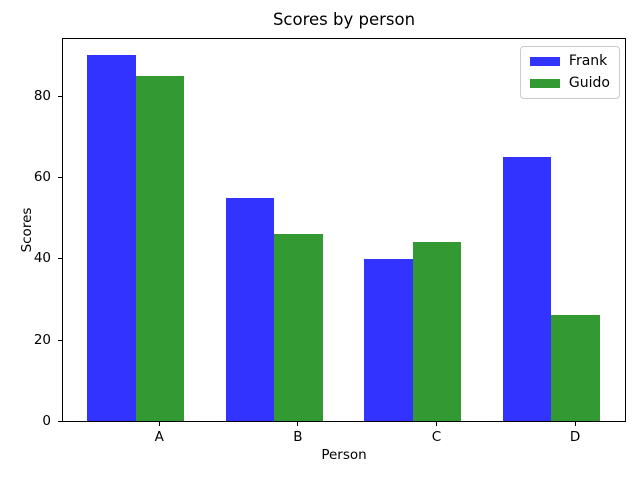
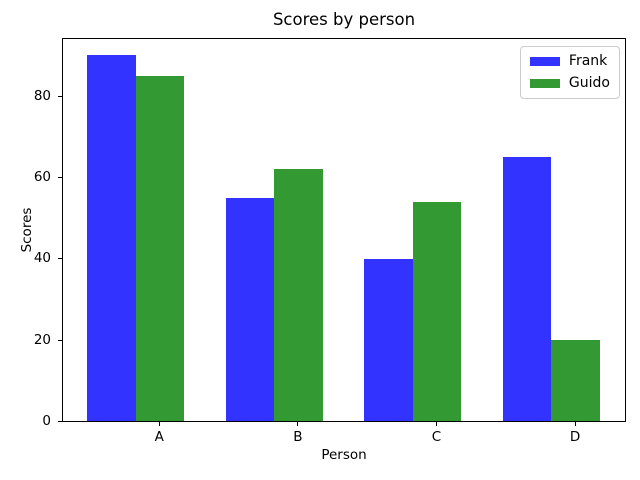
Guido/B: 46 -> 62
Guido/C: 44 -> 54
Guido/D: 26 -> 20
